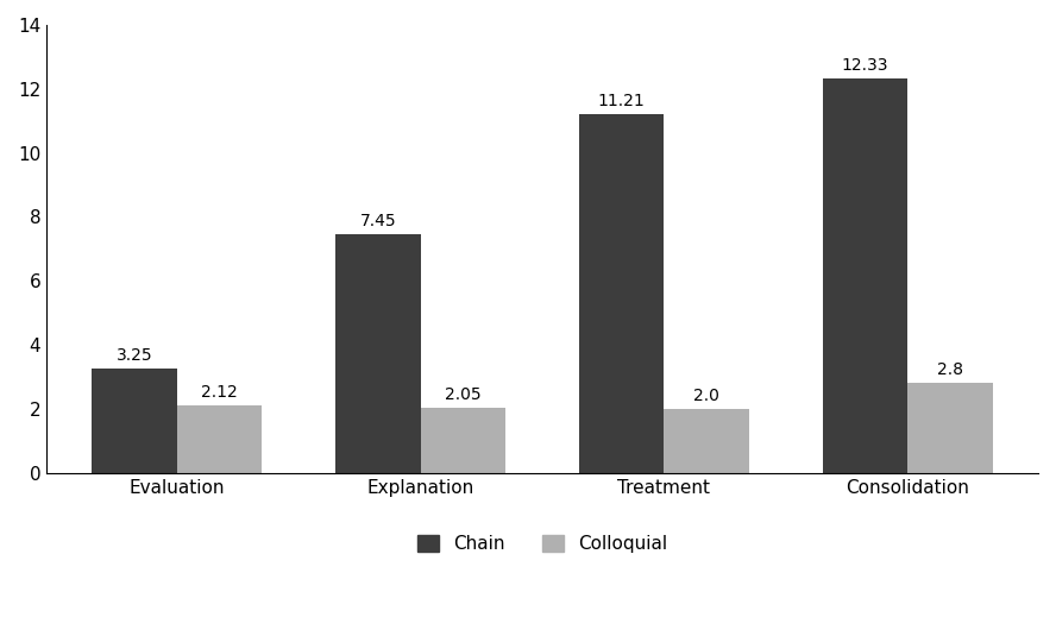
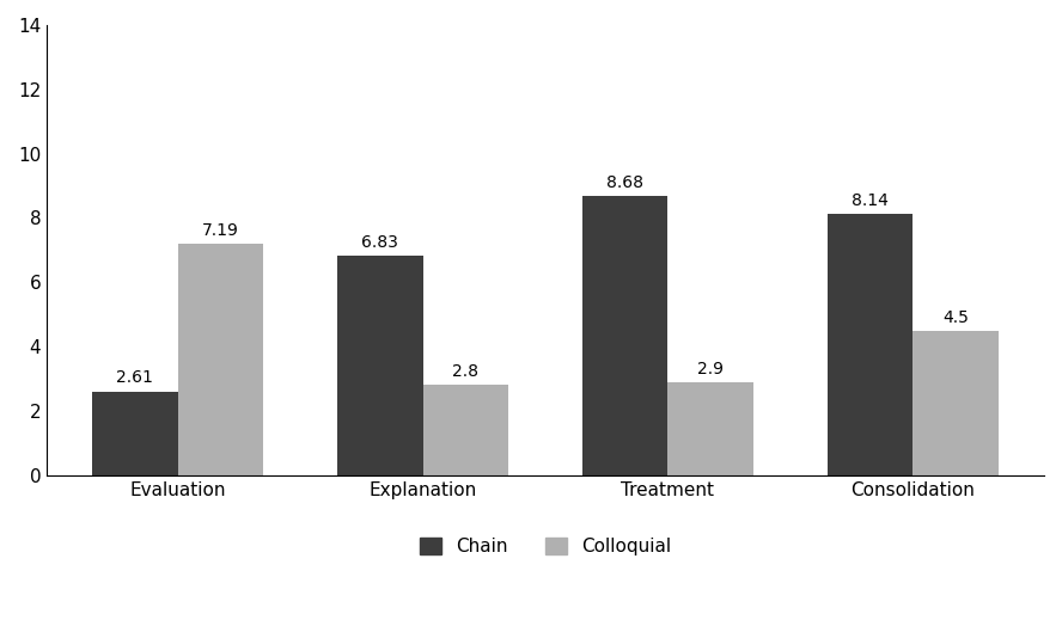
Chain/Evaluation: 3.25 -> 2.61
Colloquial/Evaluation: 2.12 -> 7.19
Chain/Explanation: 7.45 -> 6.83
Colloquial/Explanation: 2.05 -> 2.8
Chain/Treatment: 11.21 -> 8.68
Colloquial/Treatment: 2.0 -> 2.9
Chain/Consolidation: 12.33 -> 8.14
Colloquial/Consolidation: 2.8 -> 4.5
